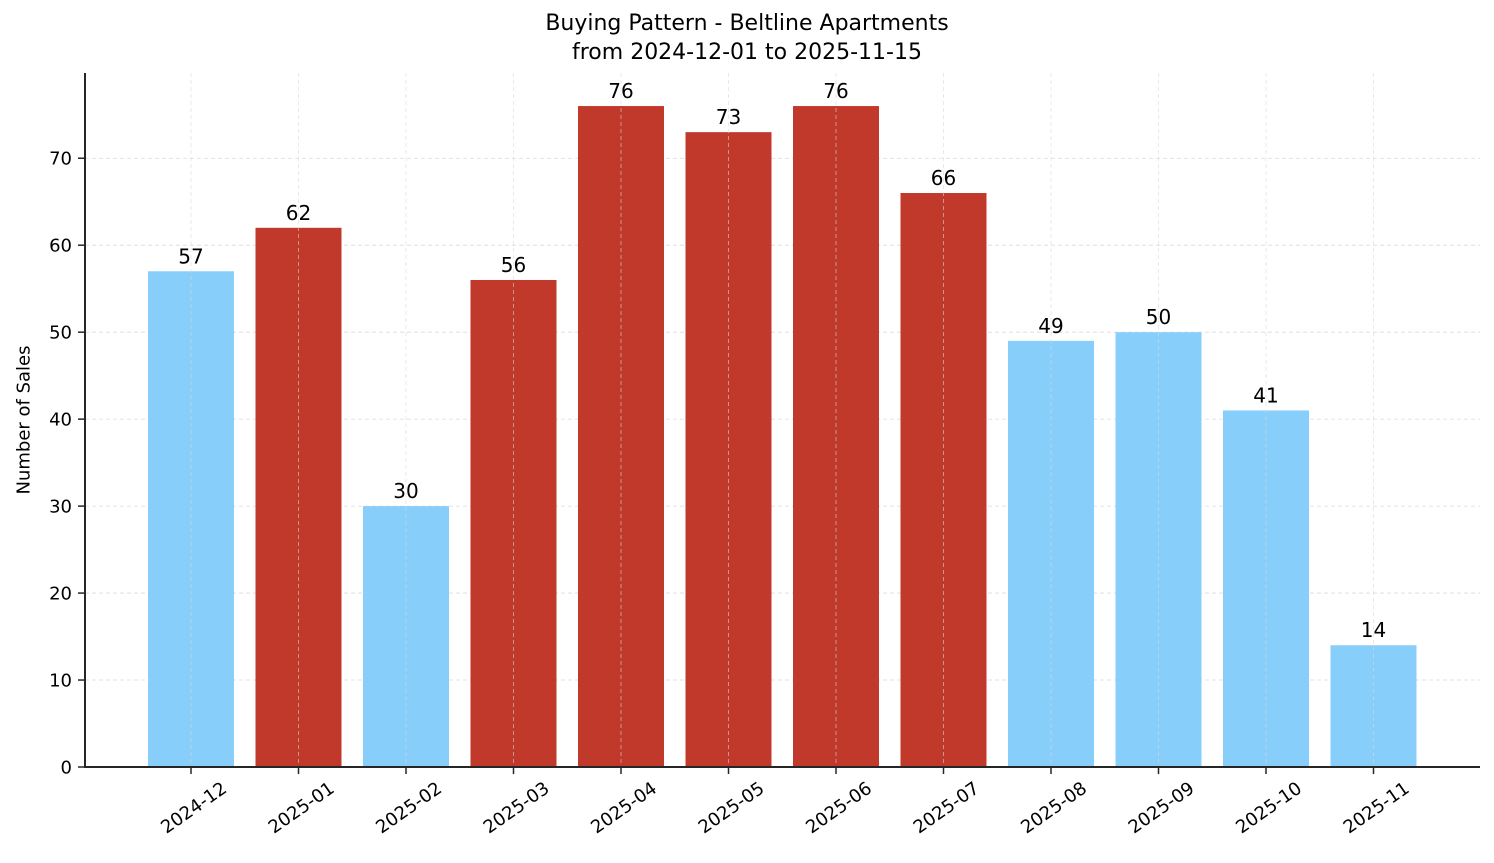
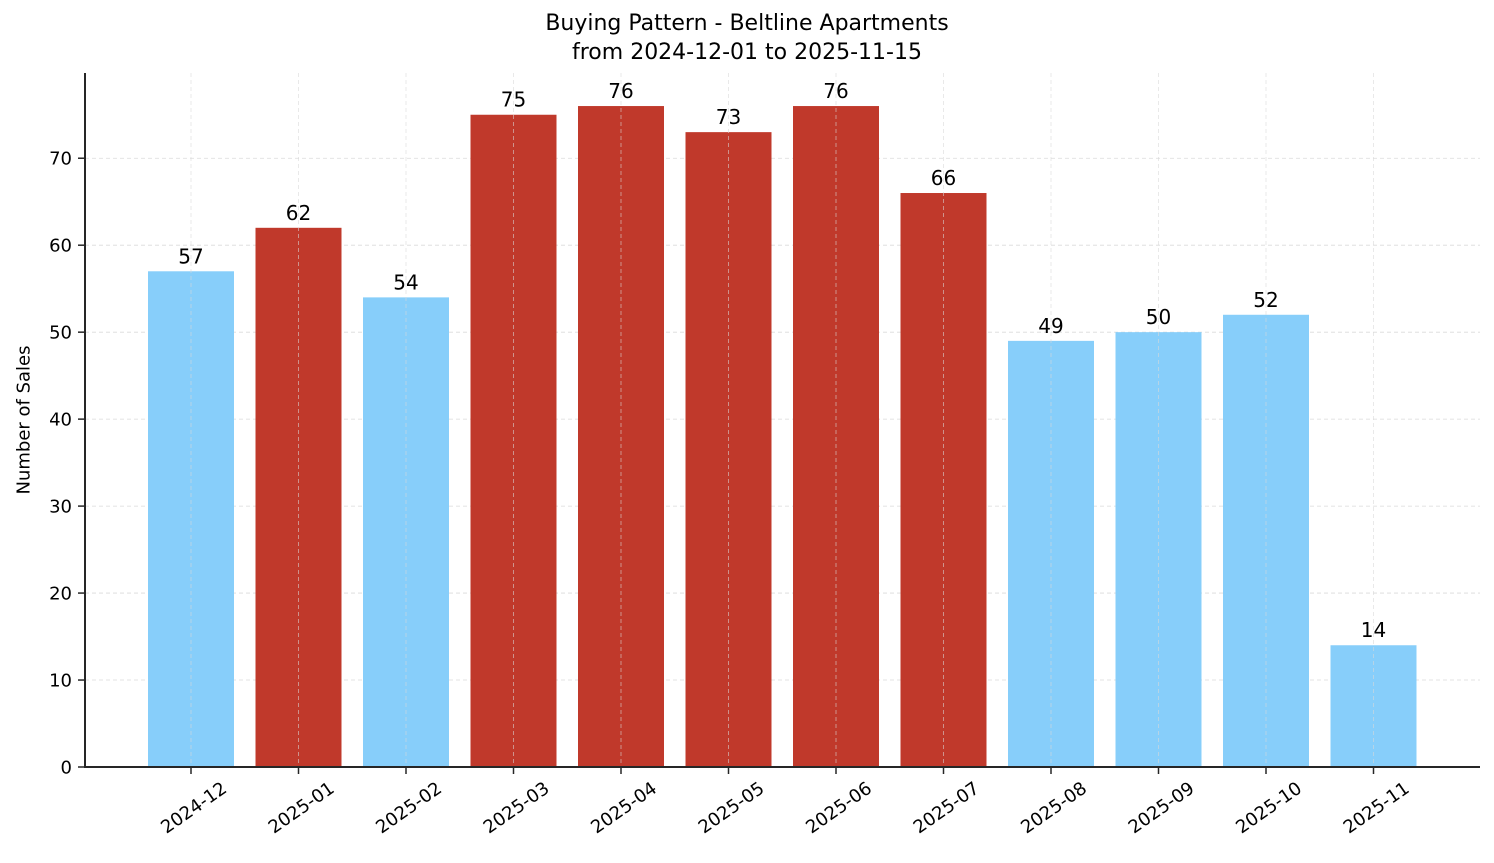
2025-02: 30 -> 54
2025-03: 56 -> 75
2025-10: 41 -> 52
